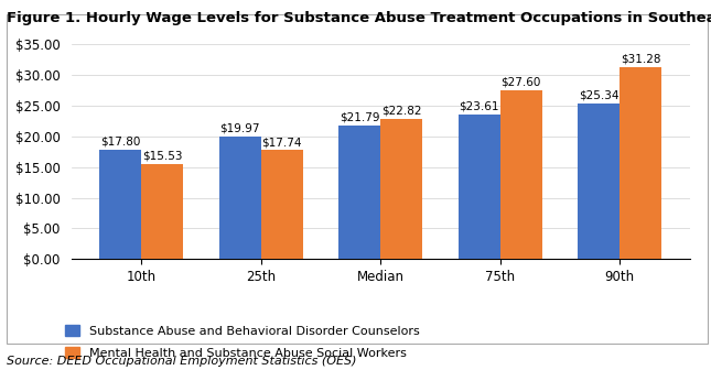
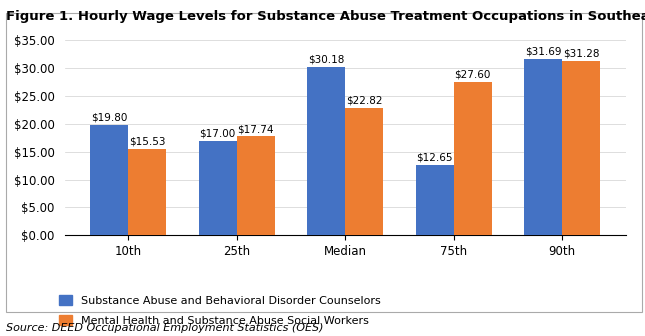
Substance Abuse and Behavioral Disorder Counselors/10th: $17.80 -> $19.80
Substance Abuse and Behavioral Disorder Counselors/25th: $19.97 -> $17.00
Substance Abuse and Behavioral Disorder Counselors/Median: $21.79 -> $30.18
Substance Abuse and Behavioral Disorder Counselors/75th: $23.61 -> $12.65
Substance Abuse and Behavioral Disorder Counselors/90th: $25.34 -> $31.69
